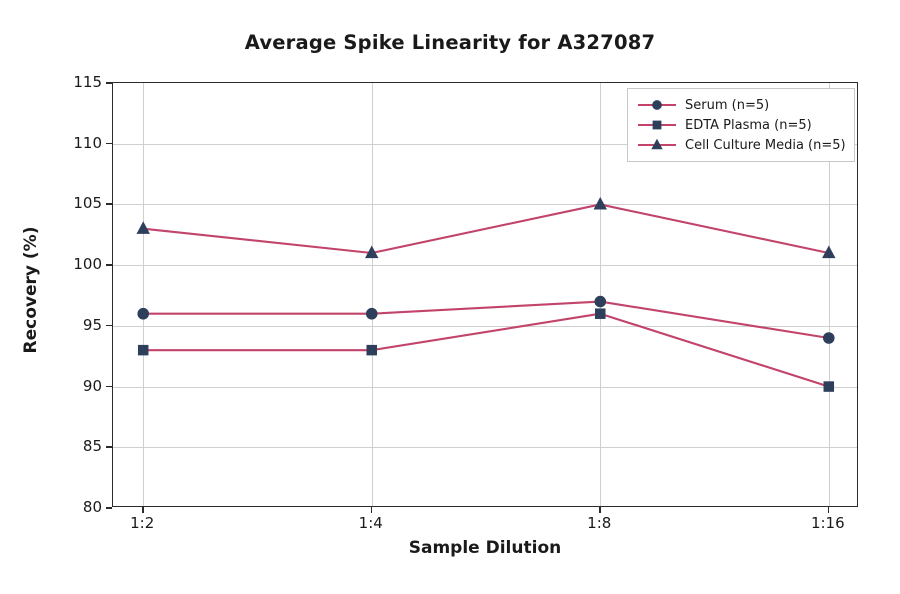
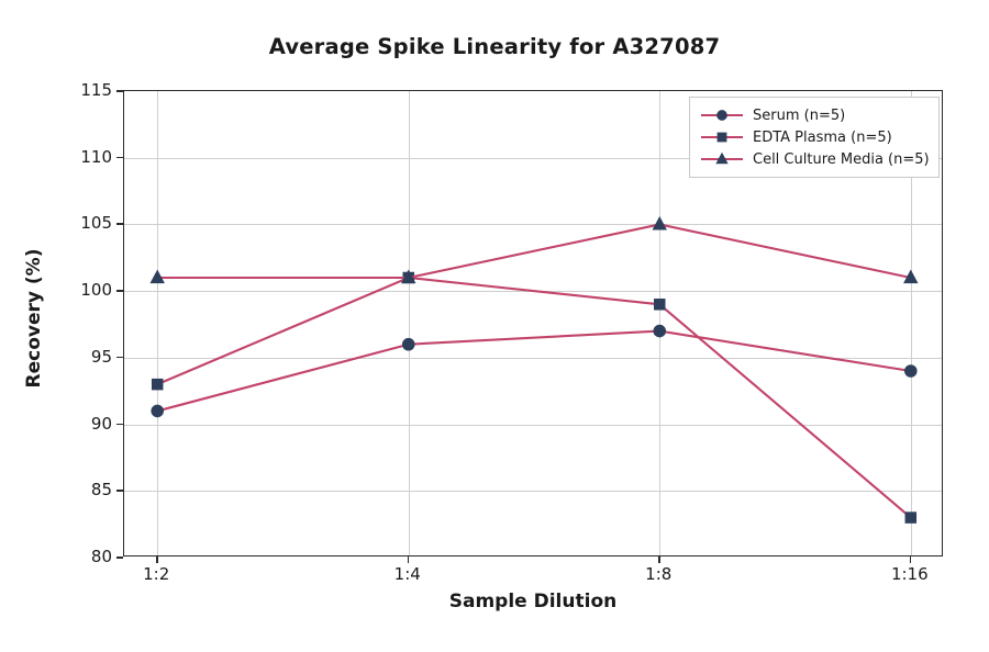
Serum (n=5)/1:2: 96 -> 91
Cell Culture Media (n=5)/1:2: 103 -> 101
EDTA Plasma (n=5)/1:4: 93 -> 101
EDTA Plasma (n=5)/1:8: 96 -> 99
EDTA Plasma (n=5)/1:16: 90 -> 83
